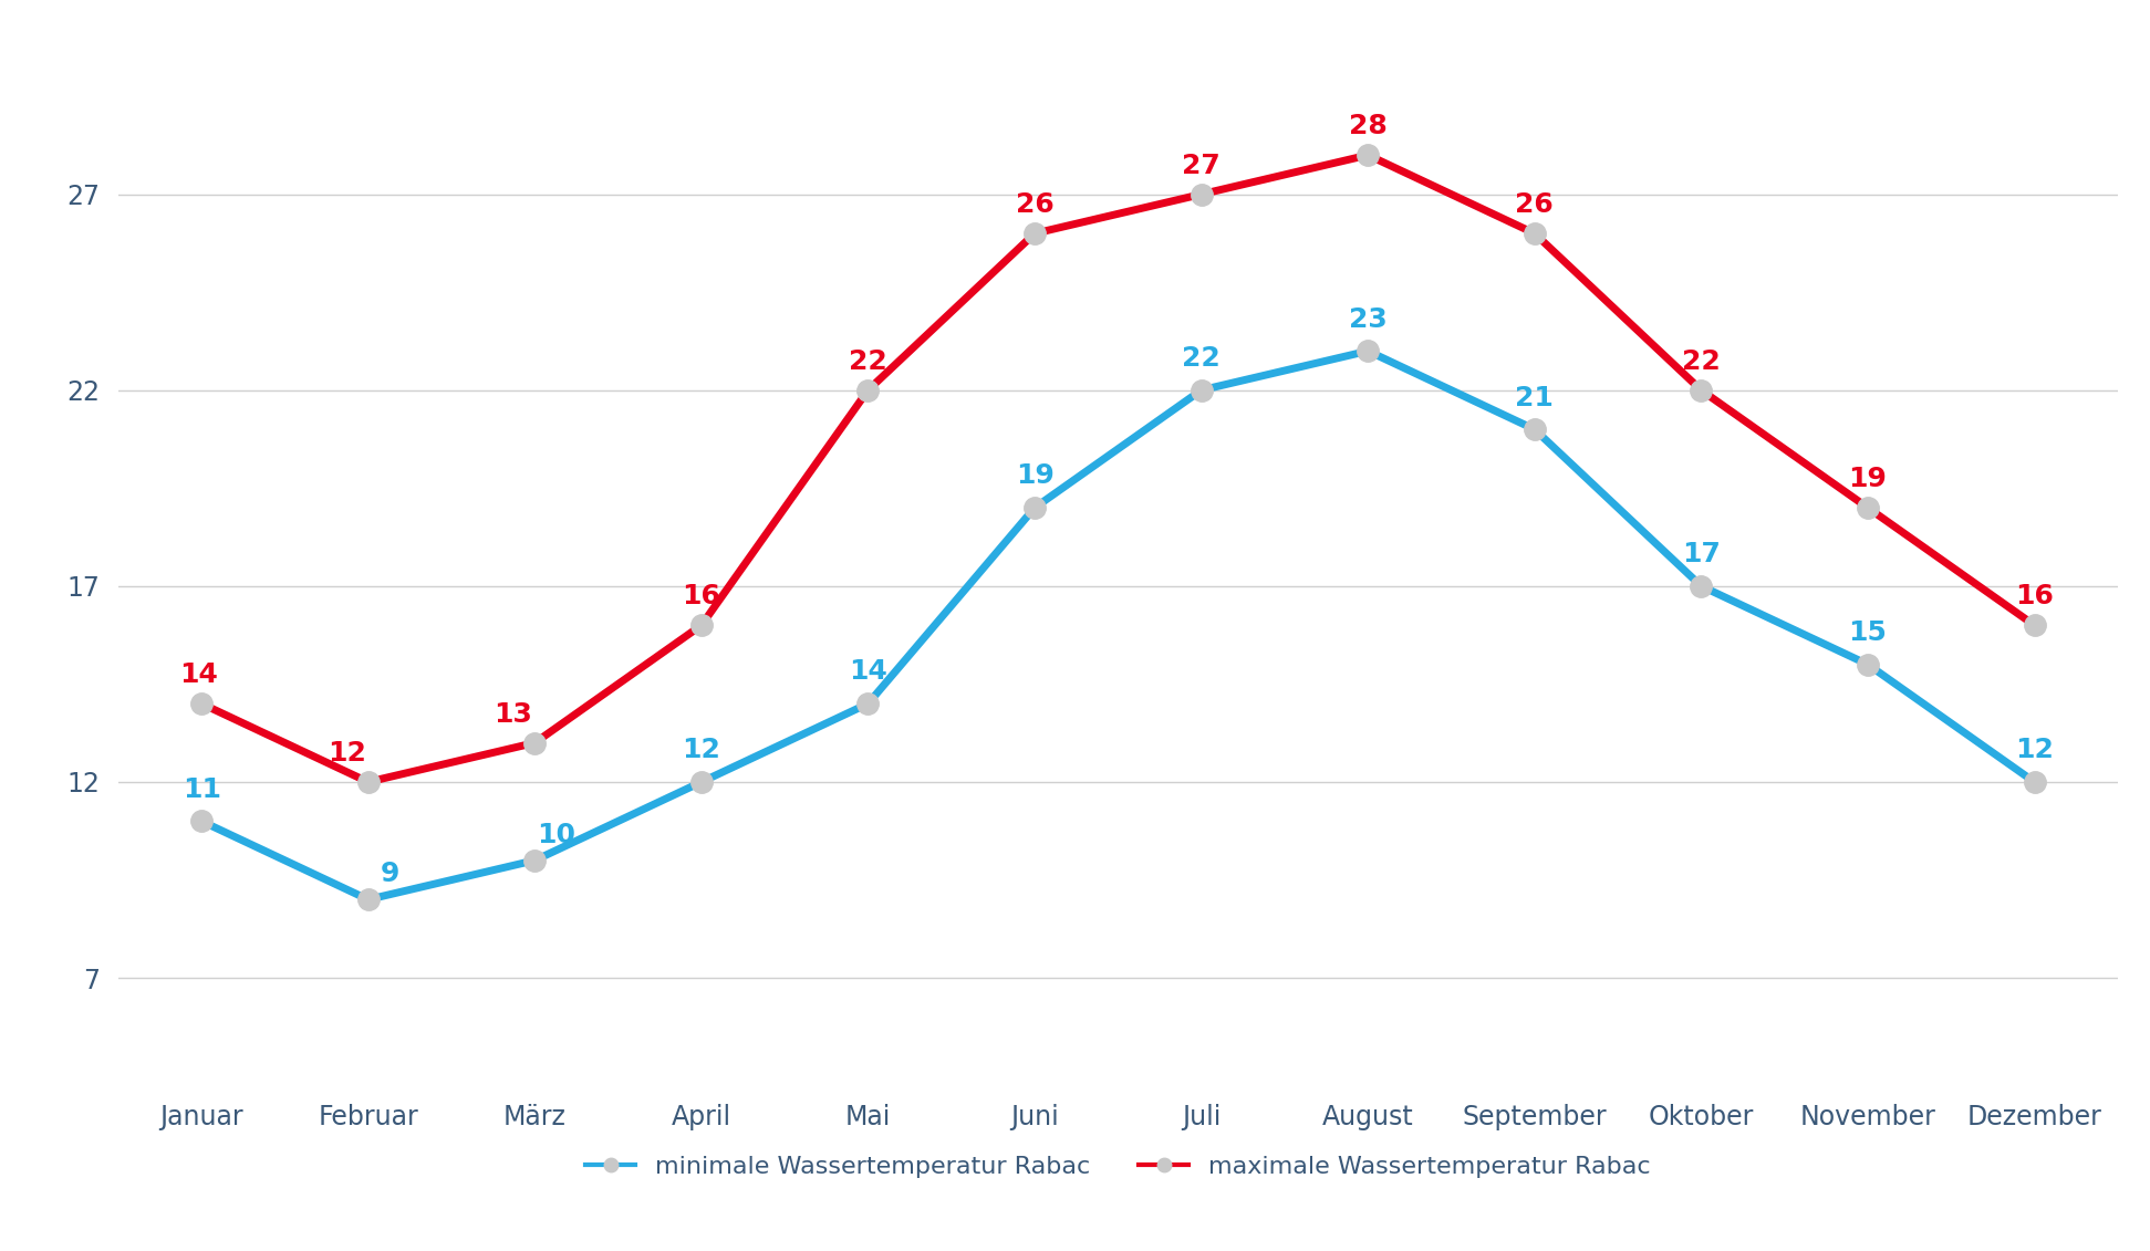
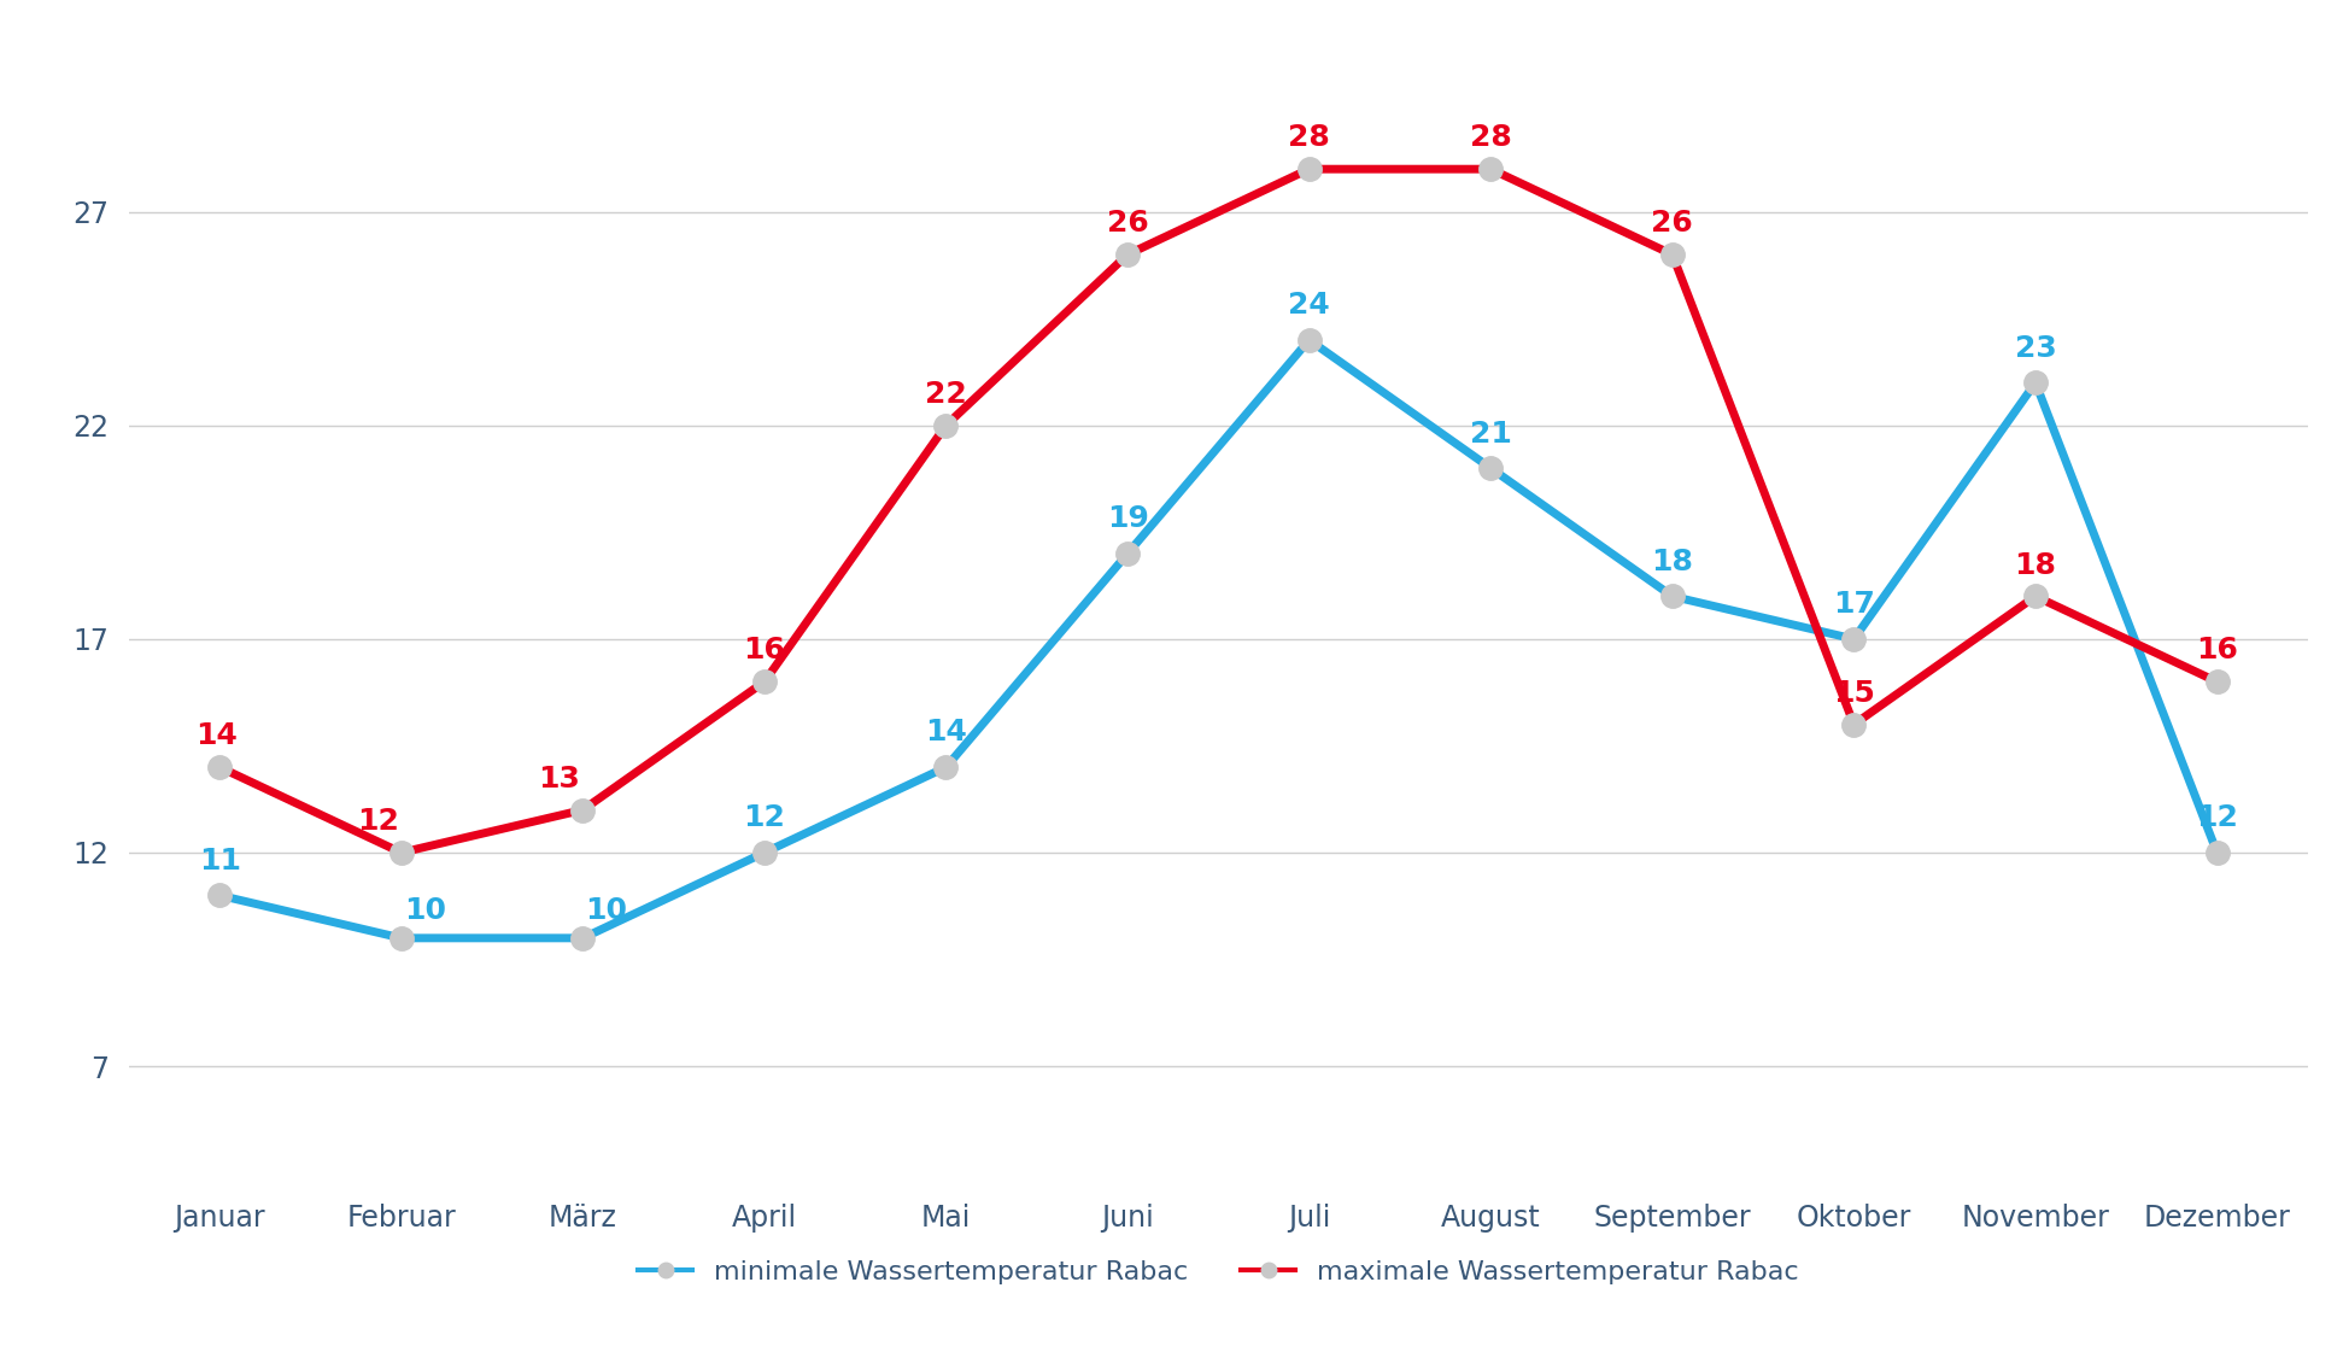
minimale Wassertemperatur Rabac/Februar: 9 -> 10
minimale Wassertemperatur Rabac/Juli: 22 -> 24
maximale Wassertemperatur Rabac/Juli: 27 -> 28
minimale Wassertemperatur Rabac/August: 23 -> 21
minimale Wassertemperatur Rabac/September: 21 -> 18
maximale Wassertemperatur Rabac/Oktober: 22 -> 15
minimale Wassertemperatur Rabac/November: 15 -> 23
maximale Wassertemperatur Rabac/November: 19 -> 18
